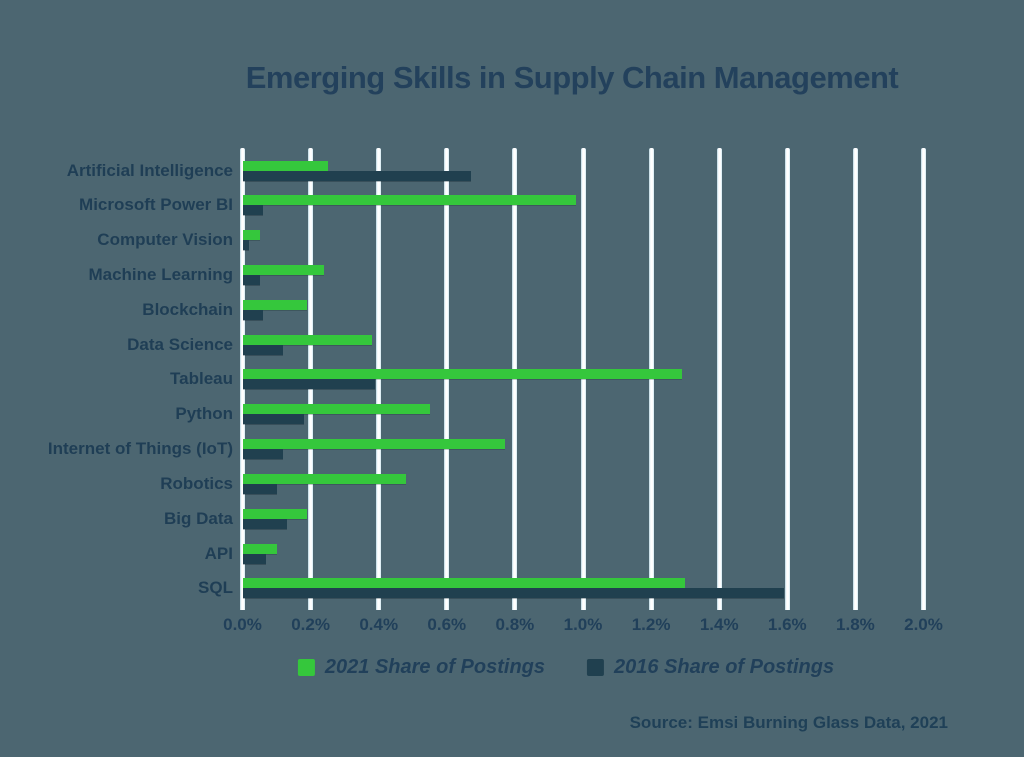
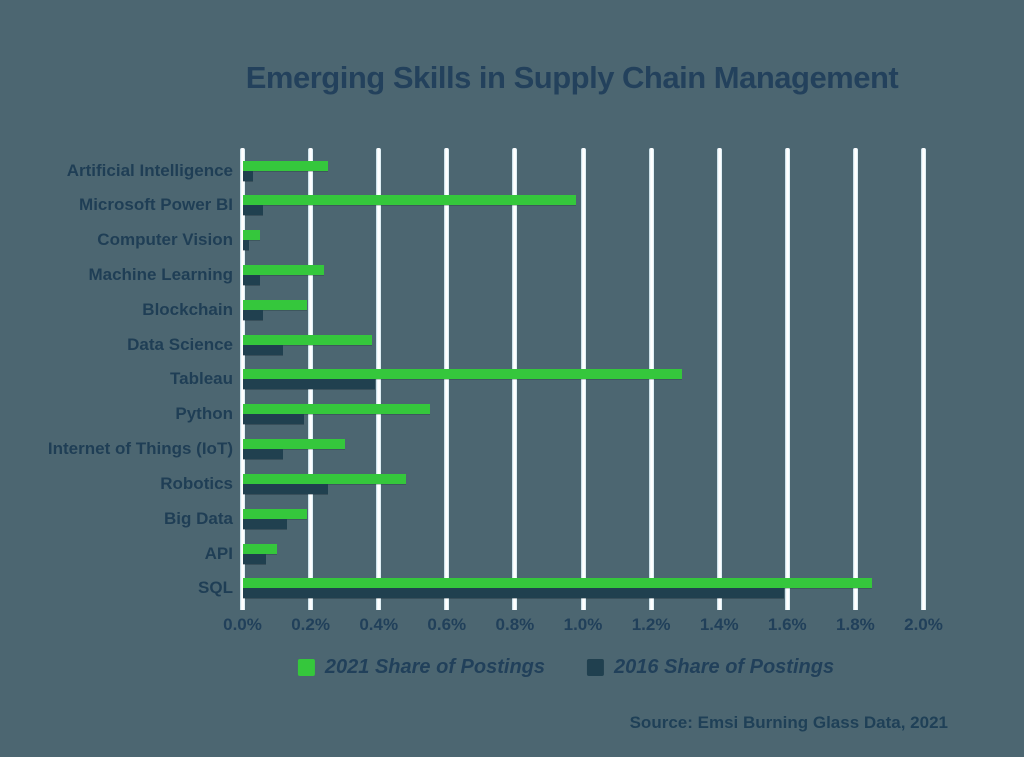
2016 Share of Postings/Artificial Intelligence: 0.67% -> 0.03%
2021 Share of Postings/Internet of Things (IoT): 0.77% -> 0.30%
2016 Share of Postings/Robotics: 0.10% -> 0.25%
2021 Share of Postings/SQL: 1.30% -> 1.85%
